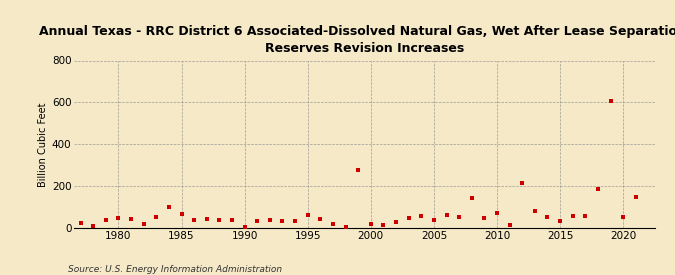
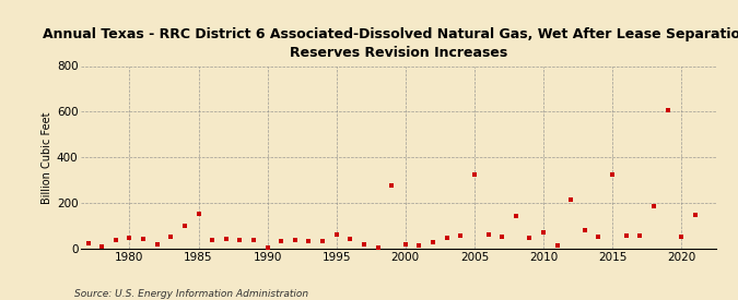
1985: 70 -> 155
2005: 40 -> 325
2015: 35 -> 325
